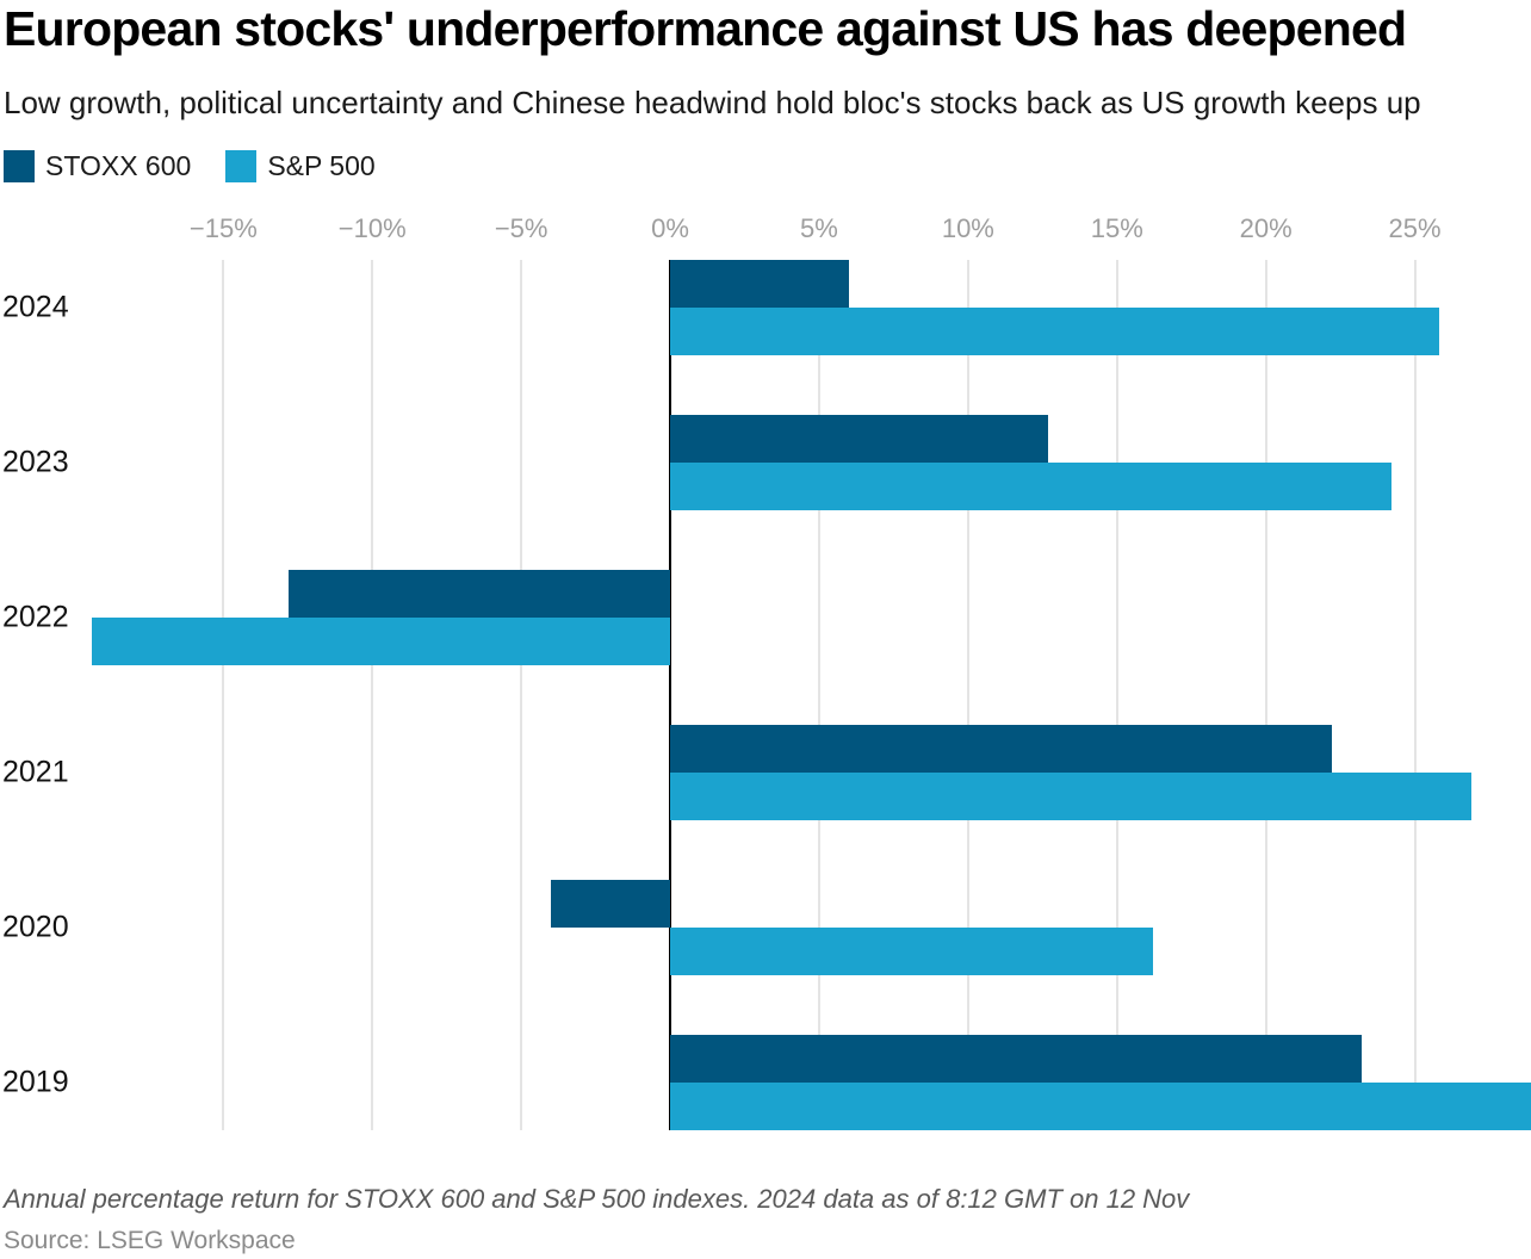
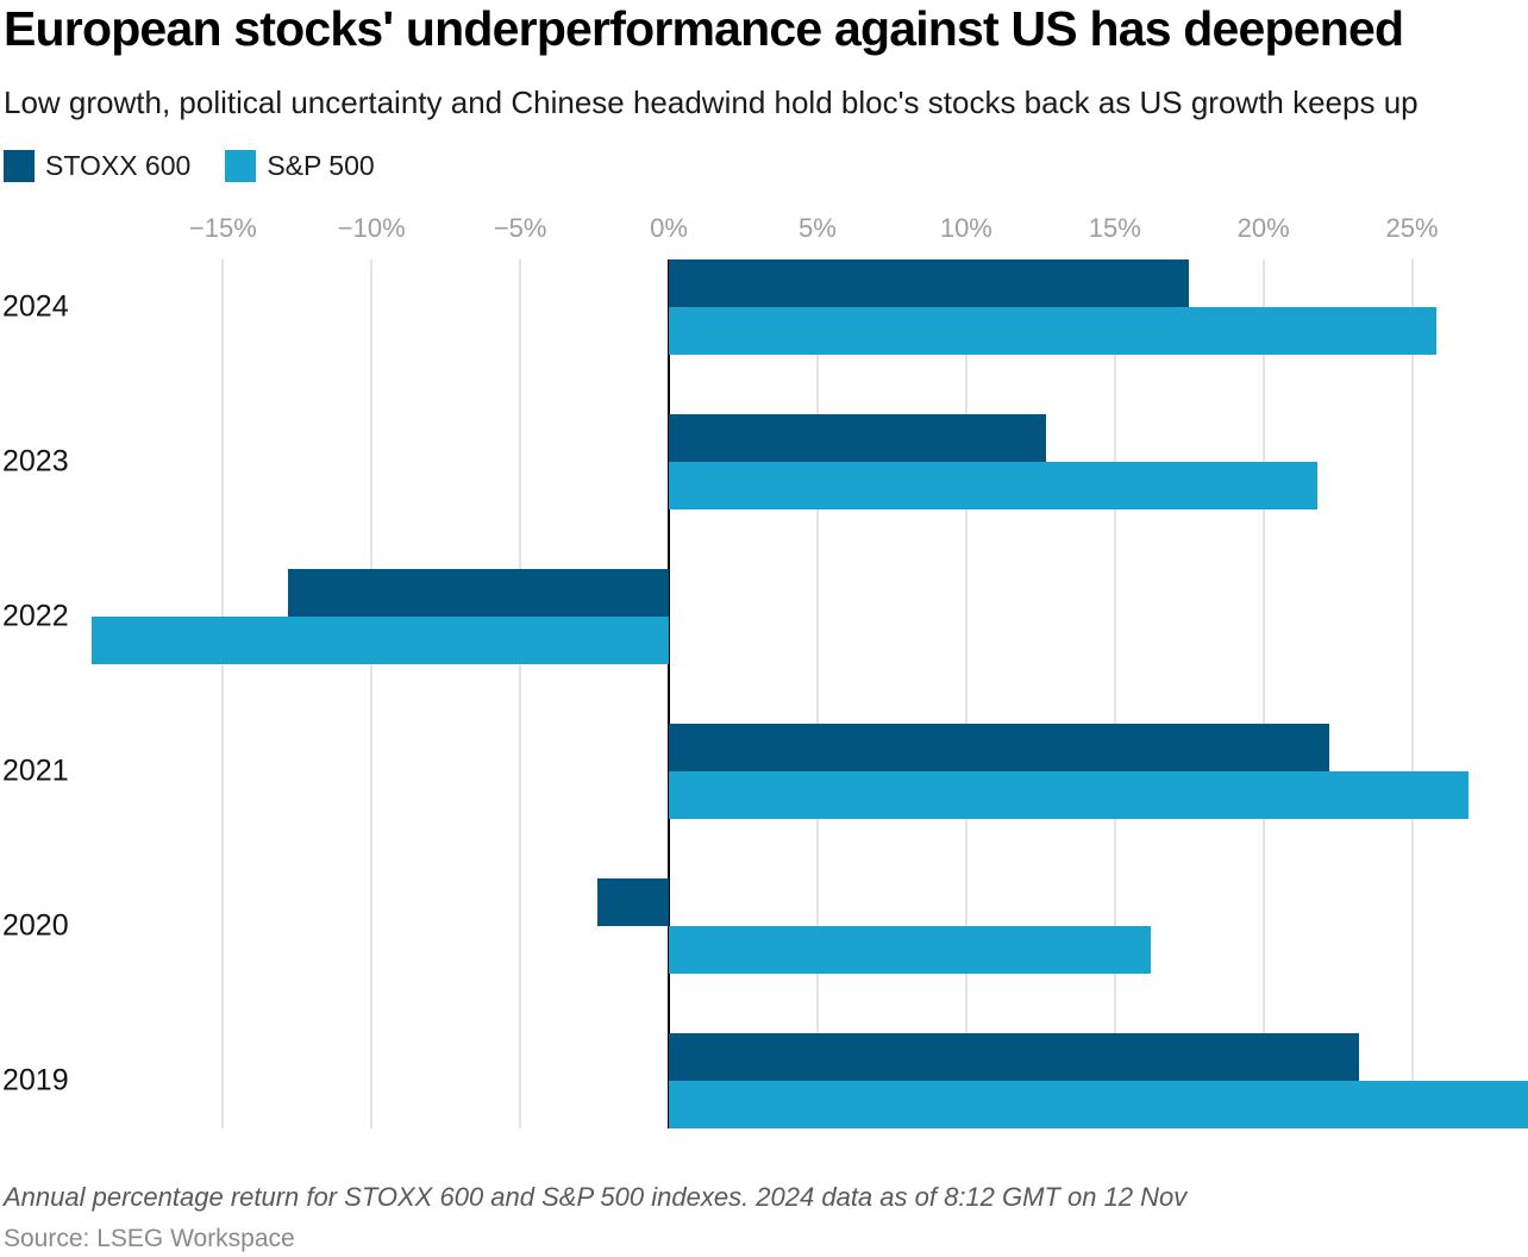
STOXX 600/2024: 6.0% -> 17.5%
S&P 500/2023: 24.2% -> 21.8%
STOXX 600/2020: -4.0% -> -2.4%
